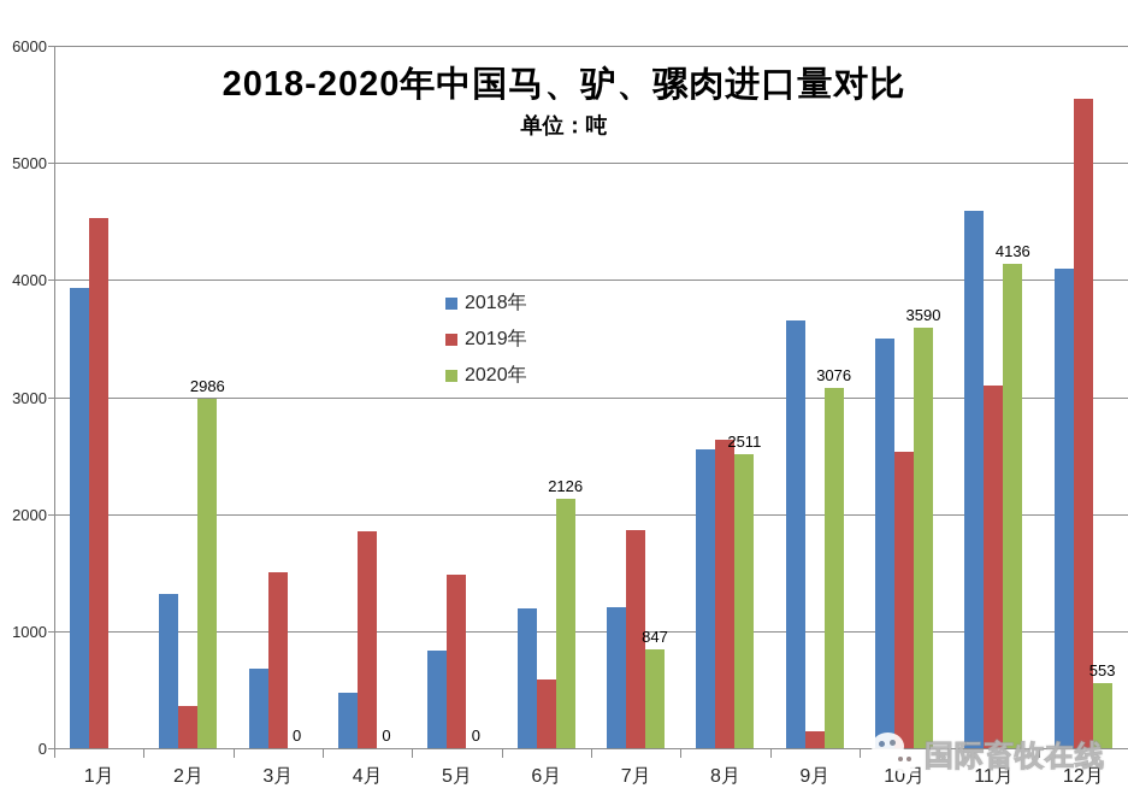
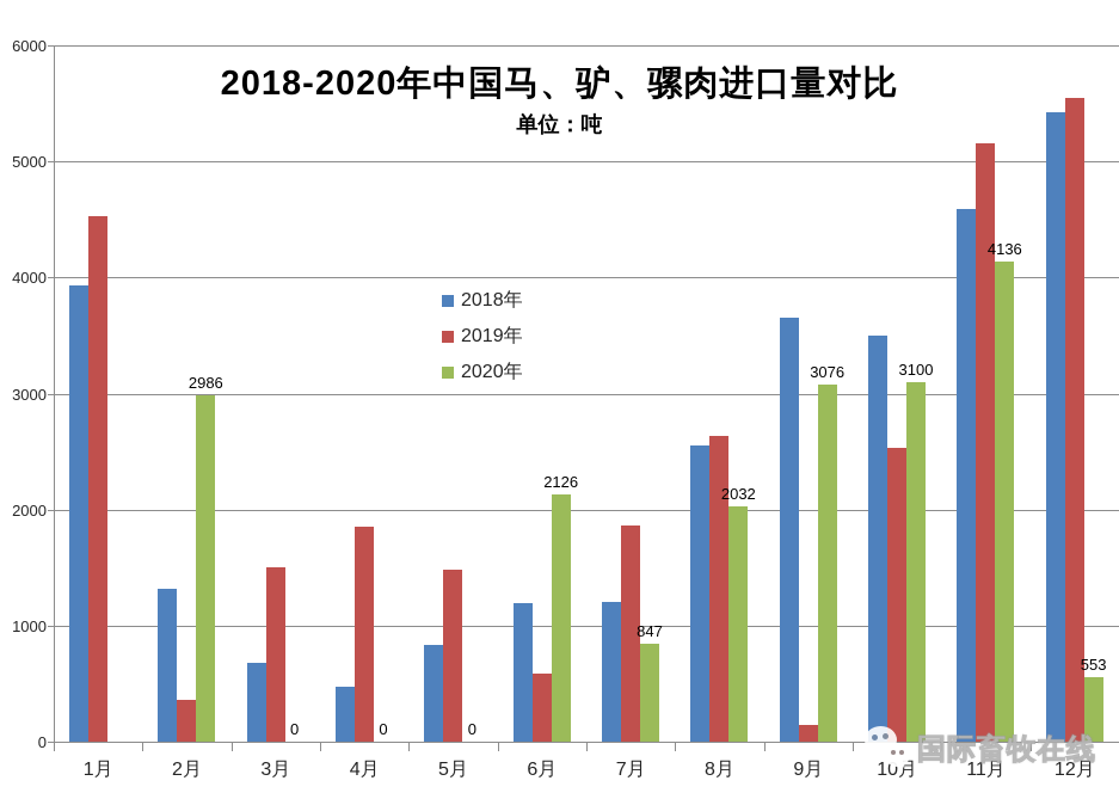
2020年/8月: 2511 -> 2032
2020年/10月: 3590 -> 3100
2019年/11月: 3100 -> 5200
2018年/12月: 4100 -> 5400
